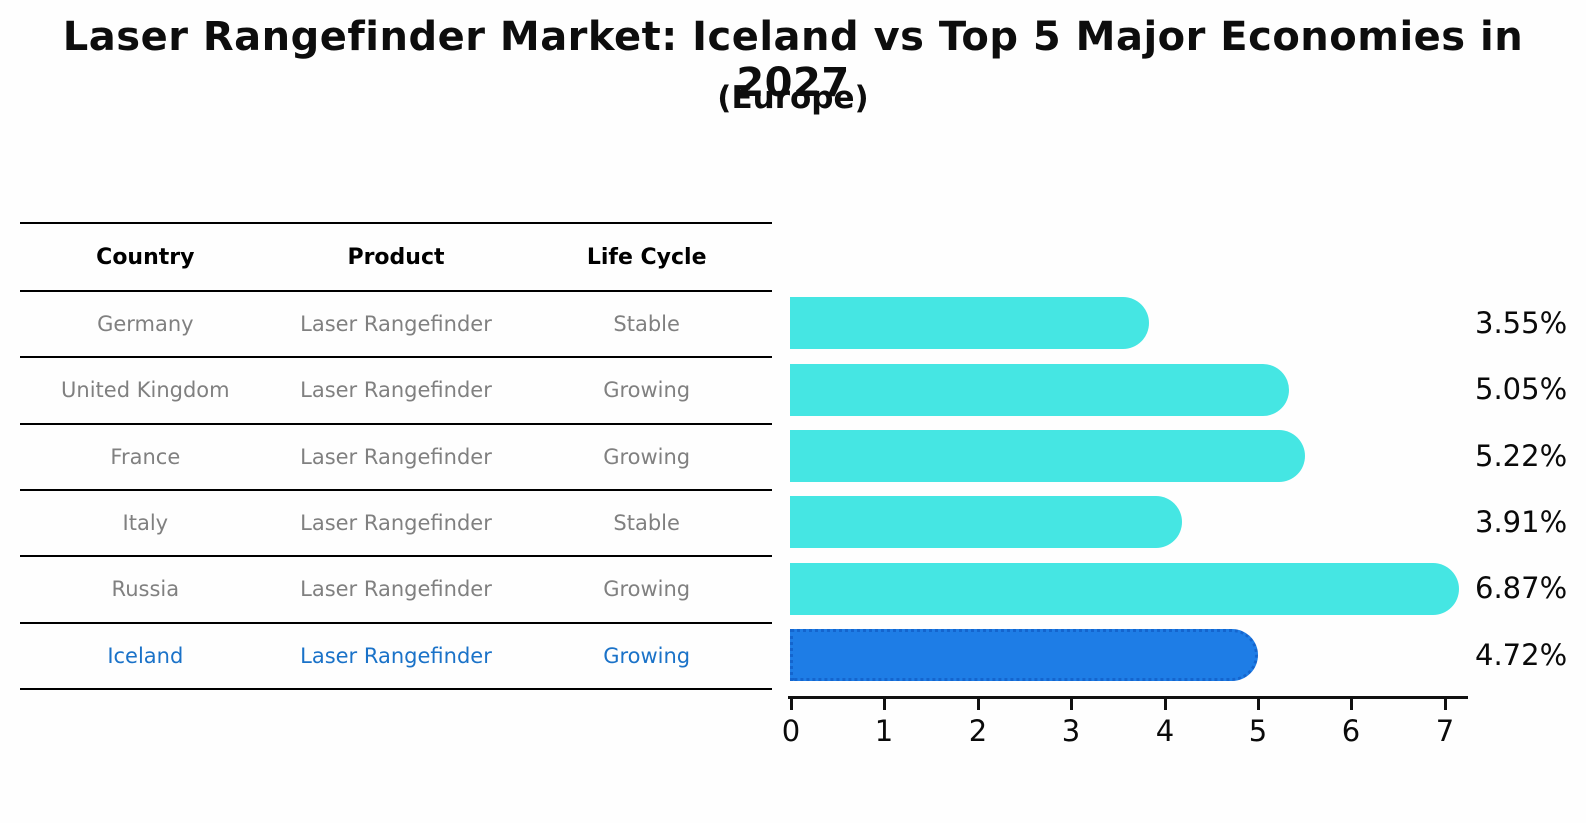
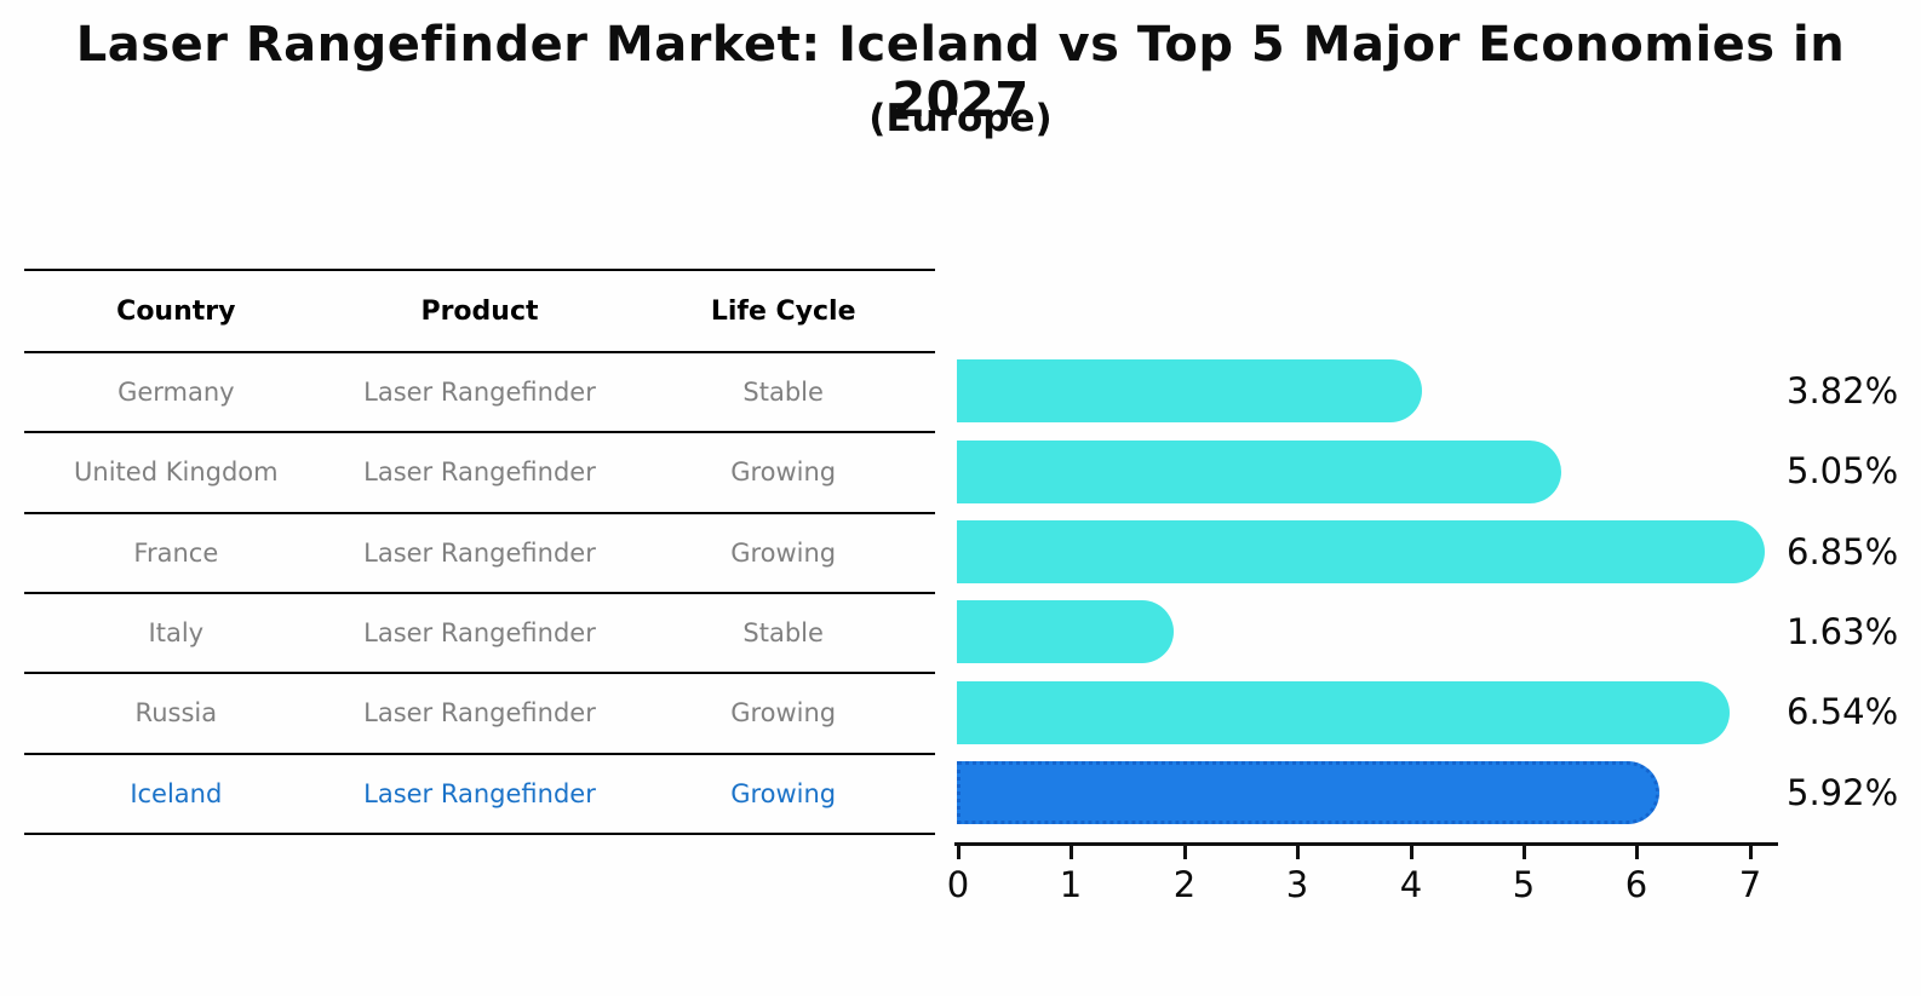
Germany: 3.55% -> 3.82%
France: 5.22% -> 6.85%
Italy: 3.91% -> 1.63%
Russia: 6.87% -> 6.54%
Iceland: 4.72% -> 5.92%
